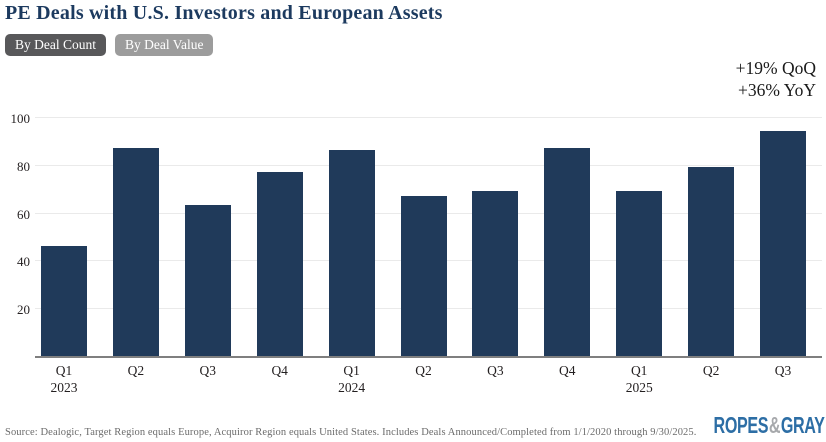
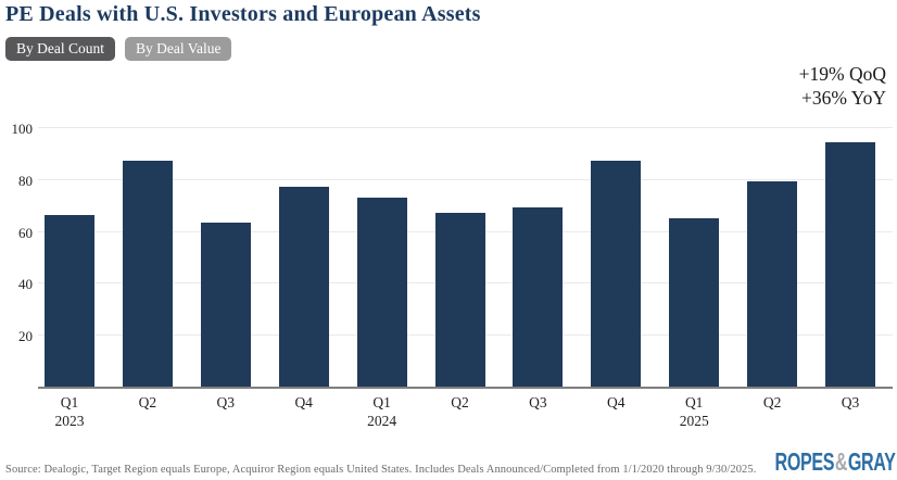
Q1 2023: 46 -> 66
Q1 2024: 86 -> 73
Q1 2025: 69 -> 65
